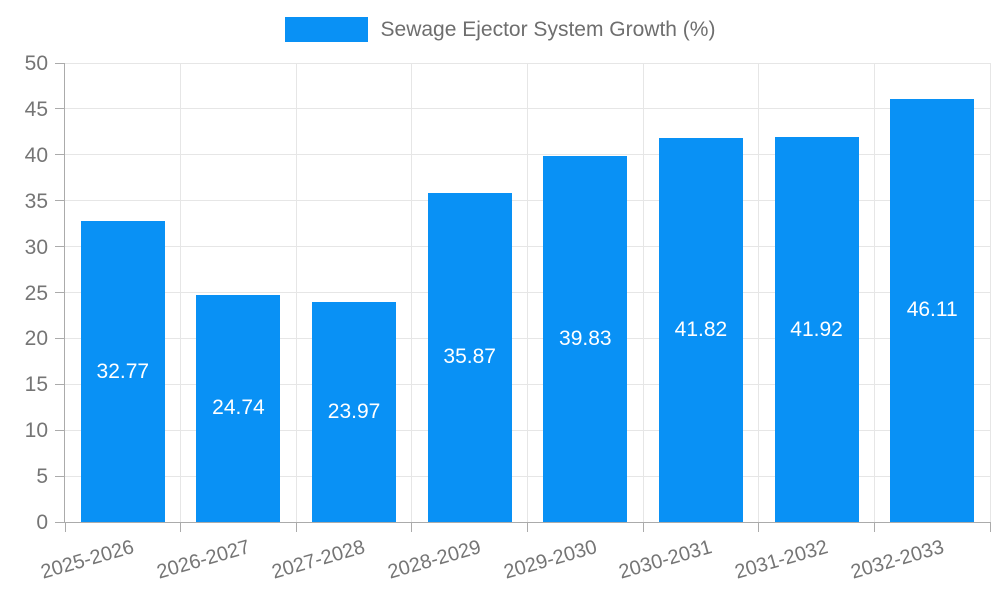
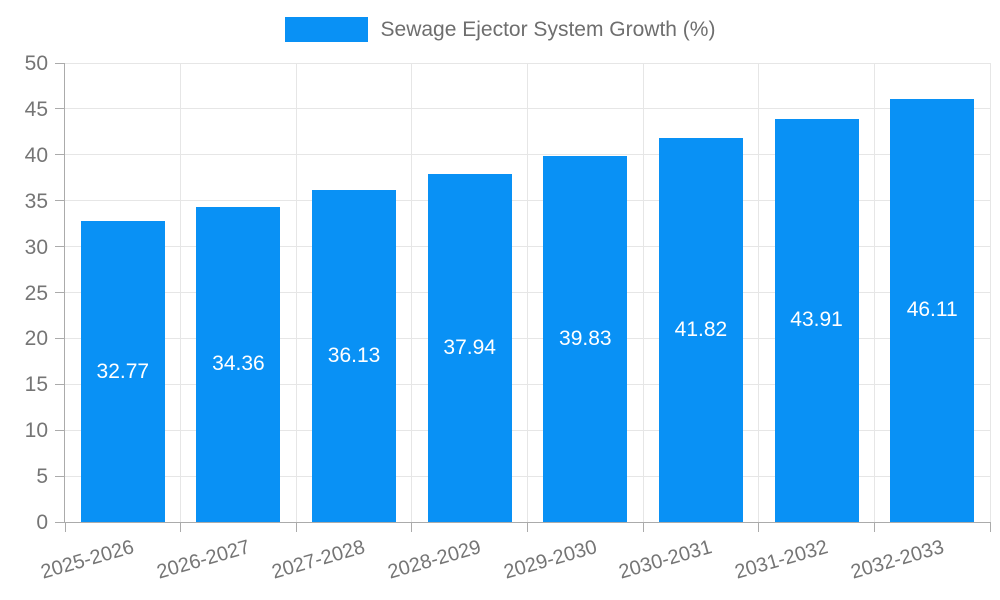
2026-2027: 24.74 -> 34.36
2027-2028: 23.97 -> 36.13
2028-2029: 35.87 -> 37.94
2031-2032: 41.92 -> 43.91
